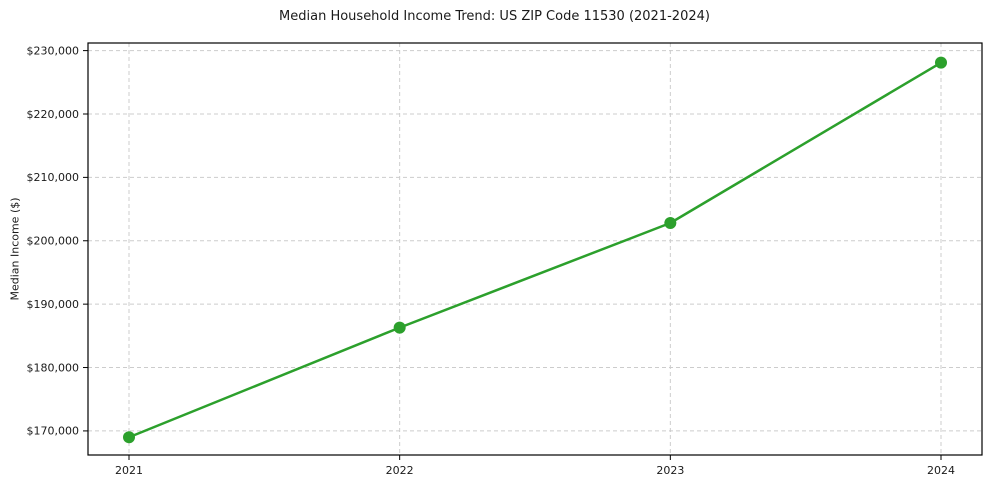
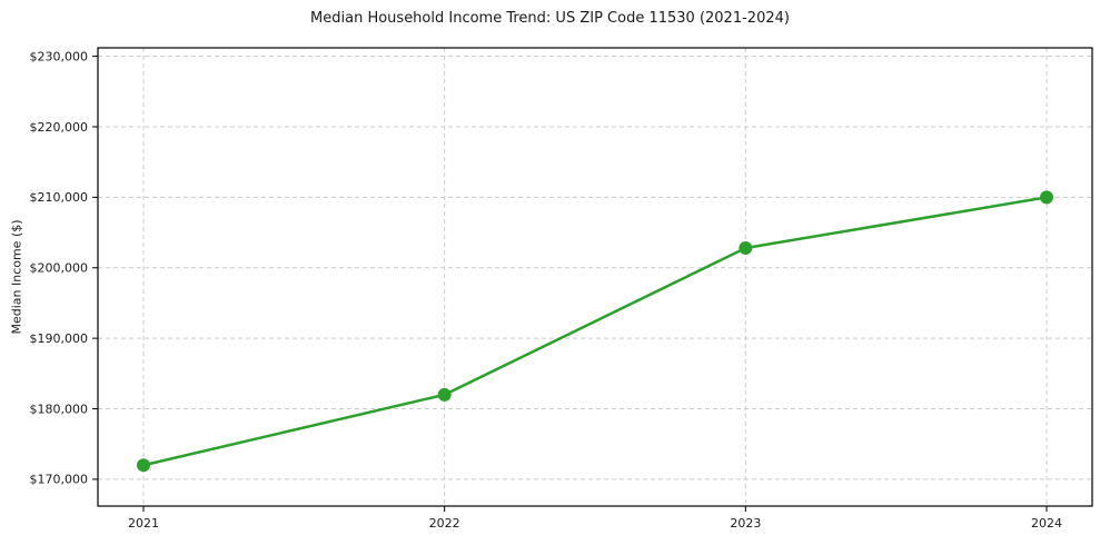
2021: $169000 -> $172000
2022: $186000 -> $182000
2024: $228000 -> $210000
